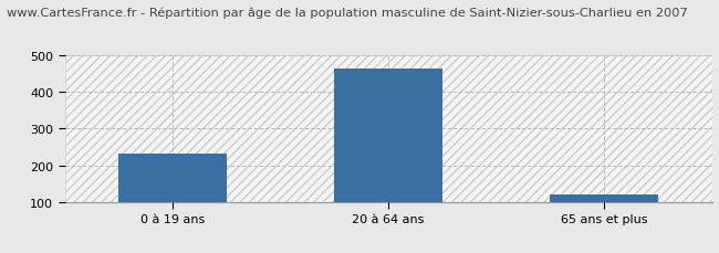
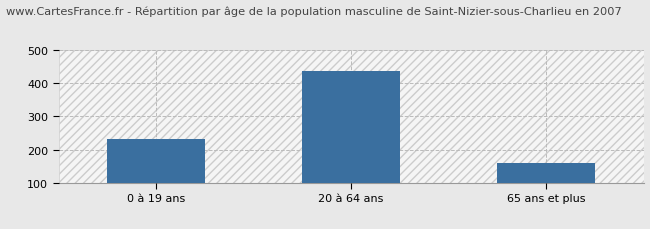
20 à 64 ans: 463 -> 435
65 ans et plus: 120 -> 160
